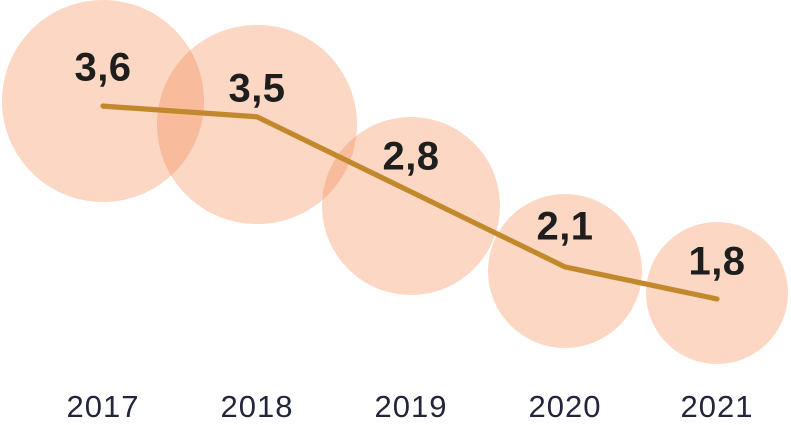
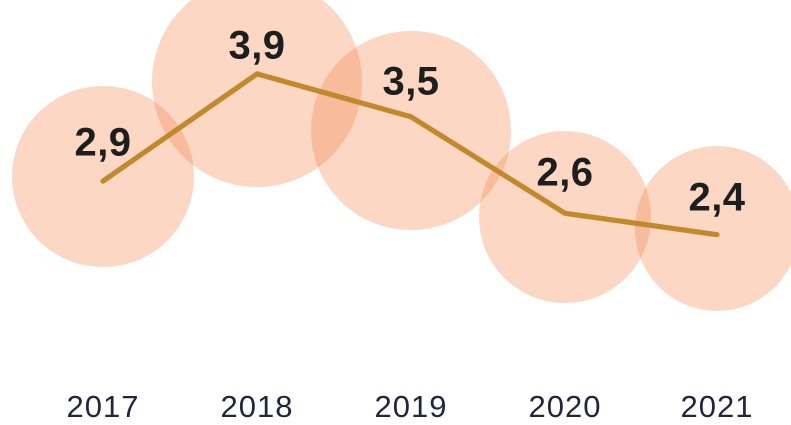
2017: 3,6 -> 2,9
2018: 3,5 -> 3,9
2019: 2,8 -> 3,5
2020: 2,1 -> 2,6
2021: 1,8 -> 2,4
